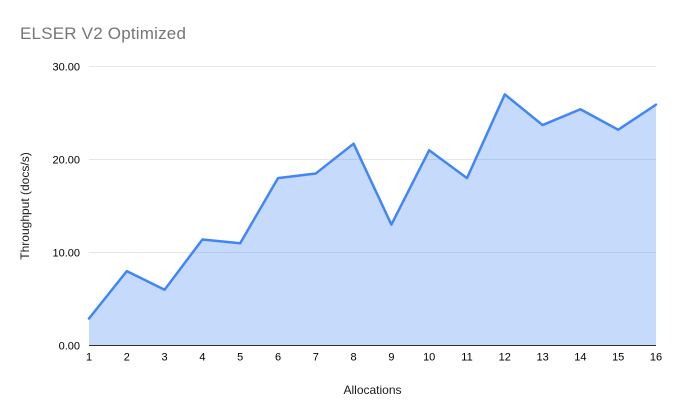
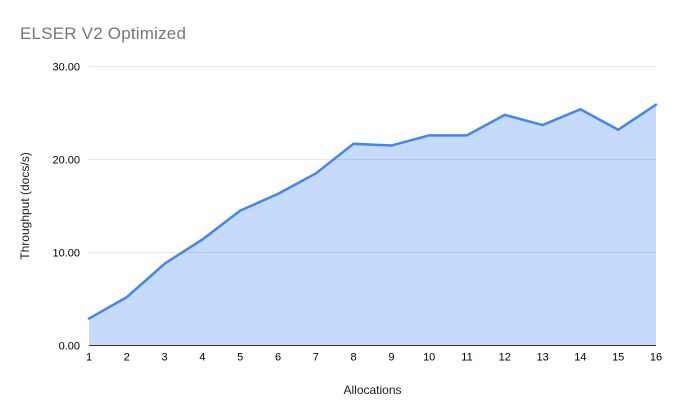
2: 8 -> 5
3: 6 -> 9
5: 11 -> 14
6: 18 -> 16
9: 13 -> 22
10: 21 -> 23
11: 18 -> 23
12: 27 -> 25
